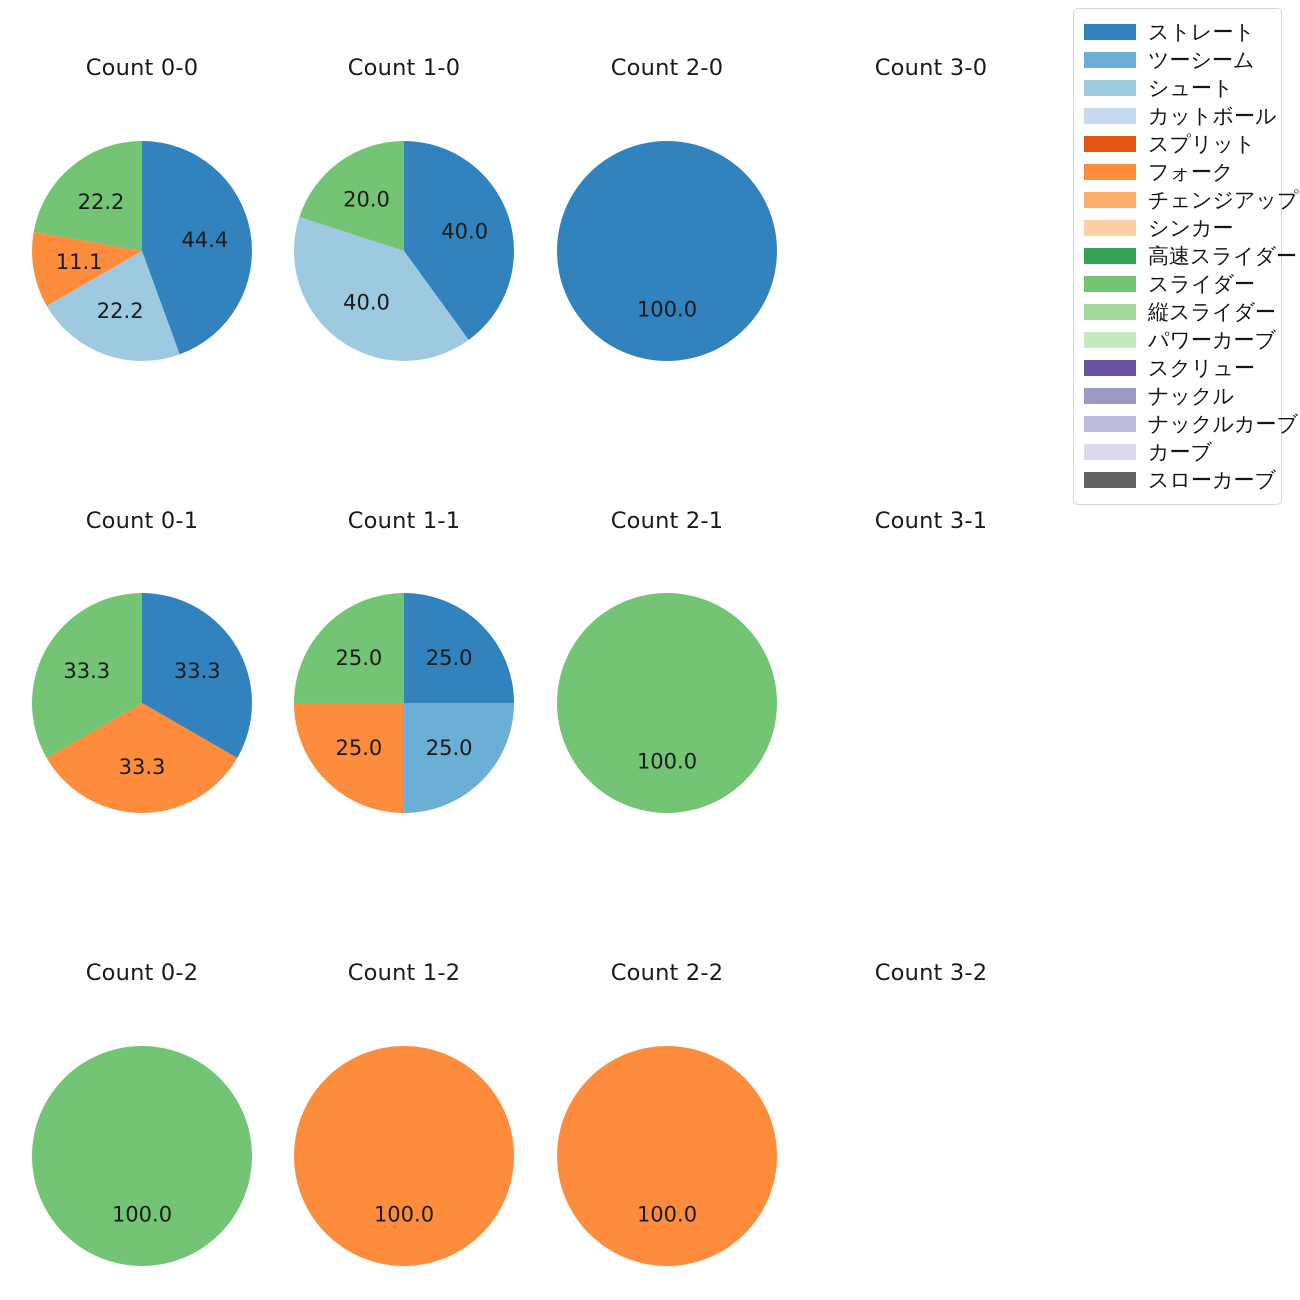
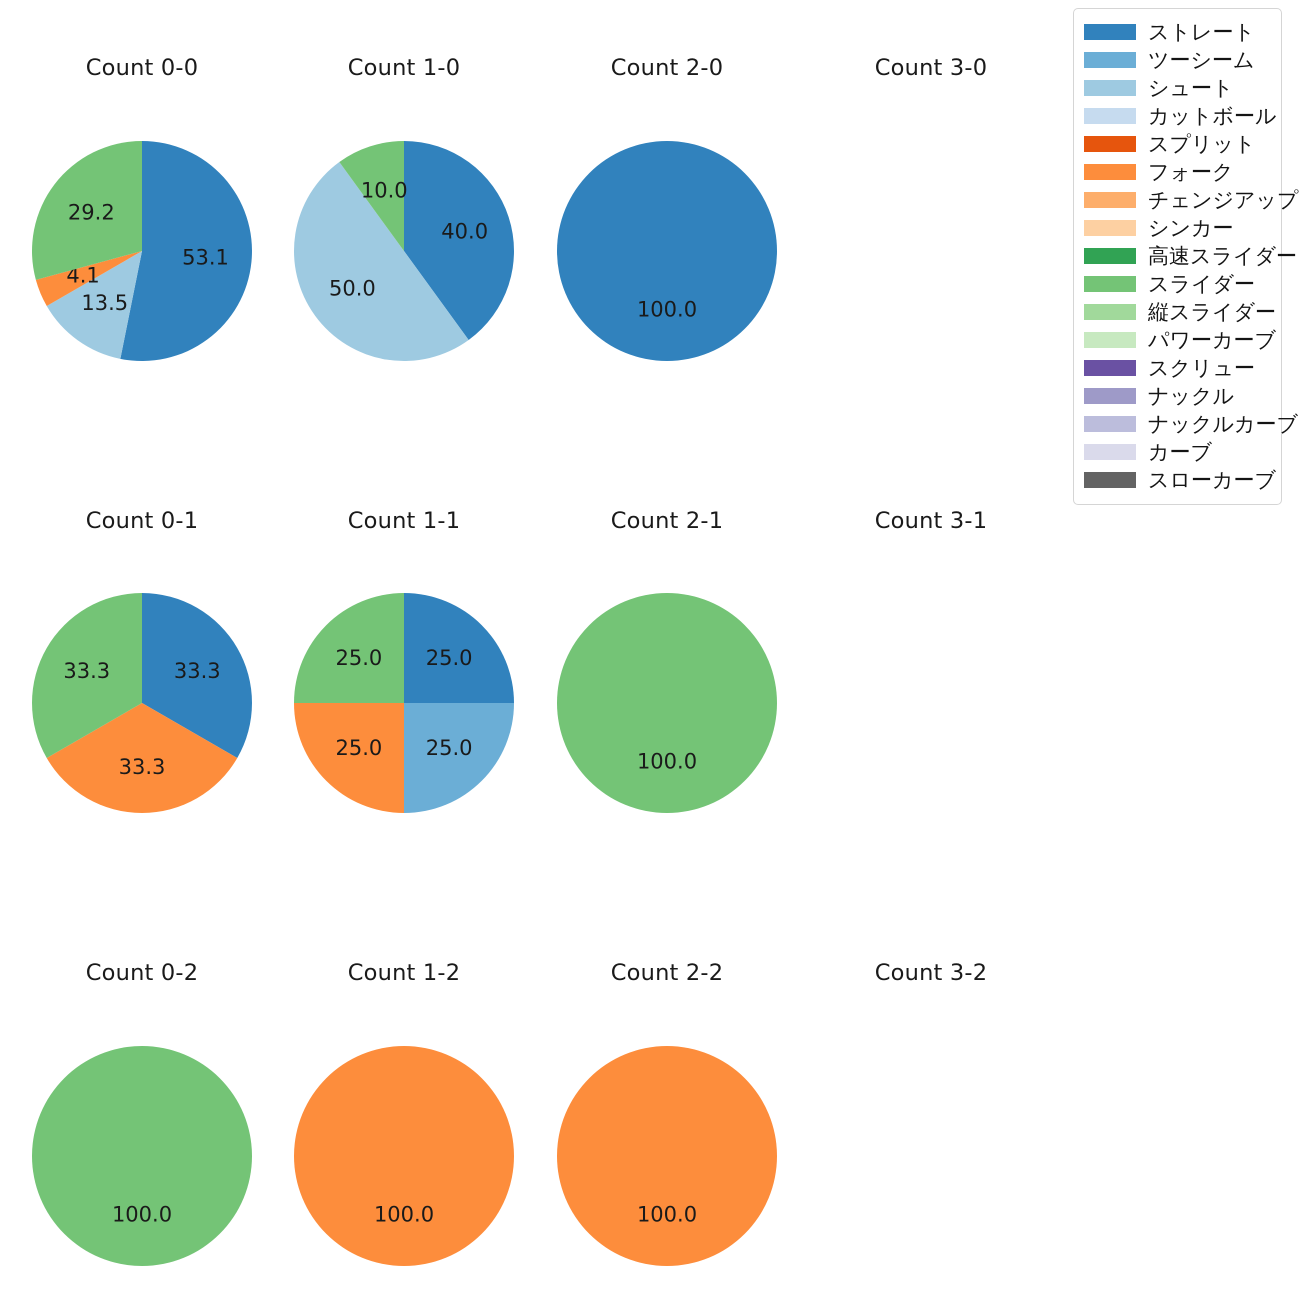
Count 0-0/ストレート: 44.4 -> 53.1
Count 0-0/シュート: 22.2 -> 13.5
Count 0-0/フォーク: 11.1 -> 4.1
Count 0-0/スライダー: 22.2 -> 29.2
Count 1-0/シュート: 40.0 -> 50.0
Count 1-0/スライダー: 20.0 -> 10.0
